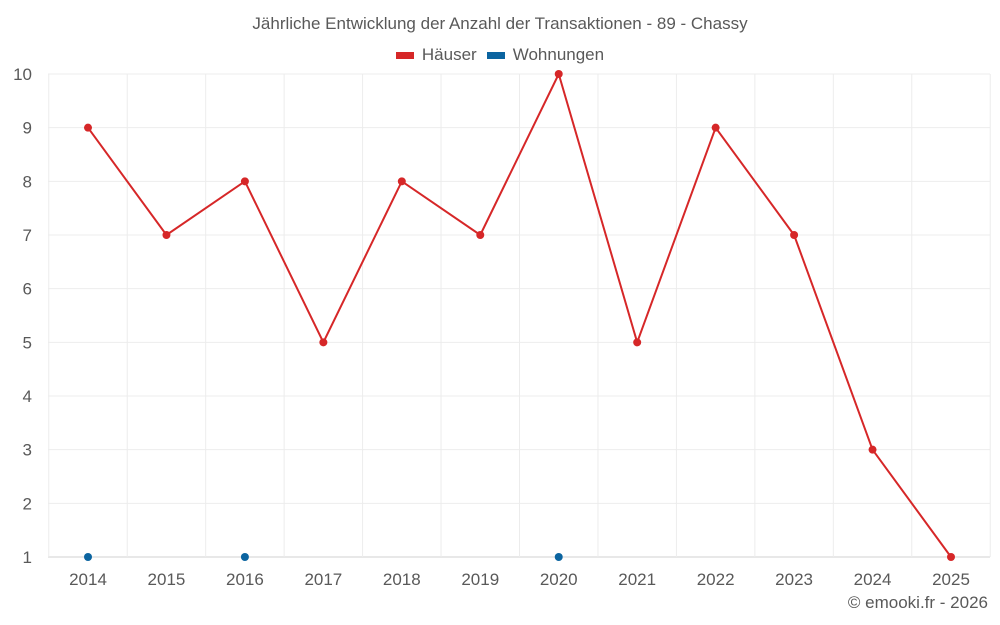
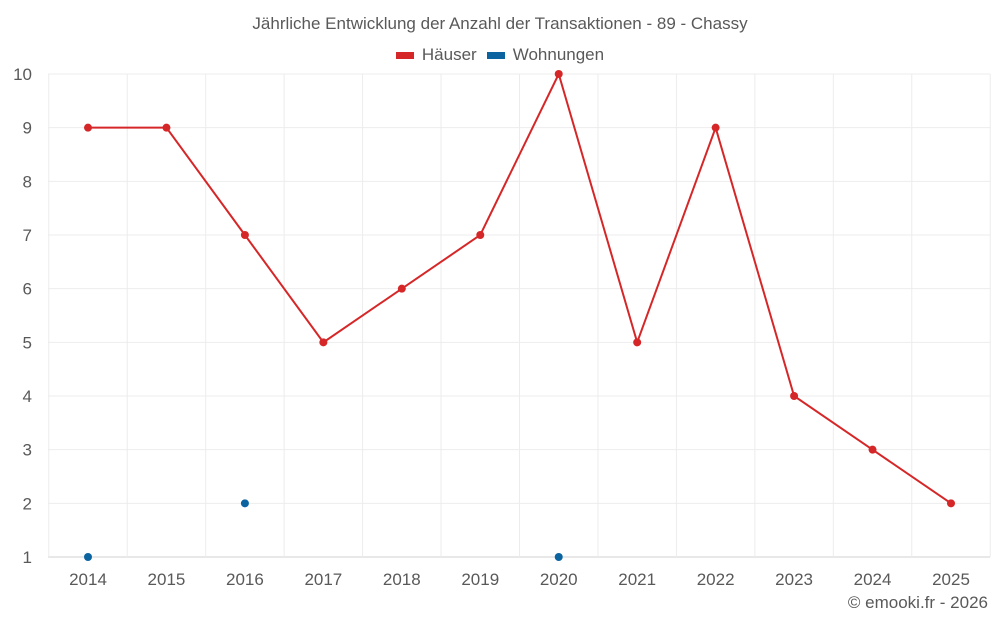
Häuser/2015: 7 -> 9
Häuser/2016: 8 -> 7
Wohnungen/2016: 1 -> 2
Häuser/2018: 8 -> 6
Häuser/2023: 7 -> 4
Häuser/2025: 1 -> 2
